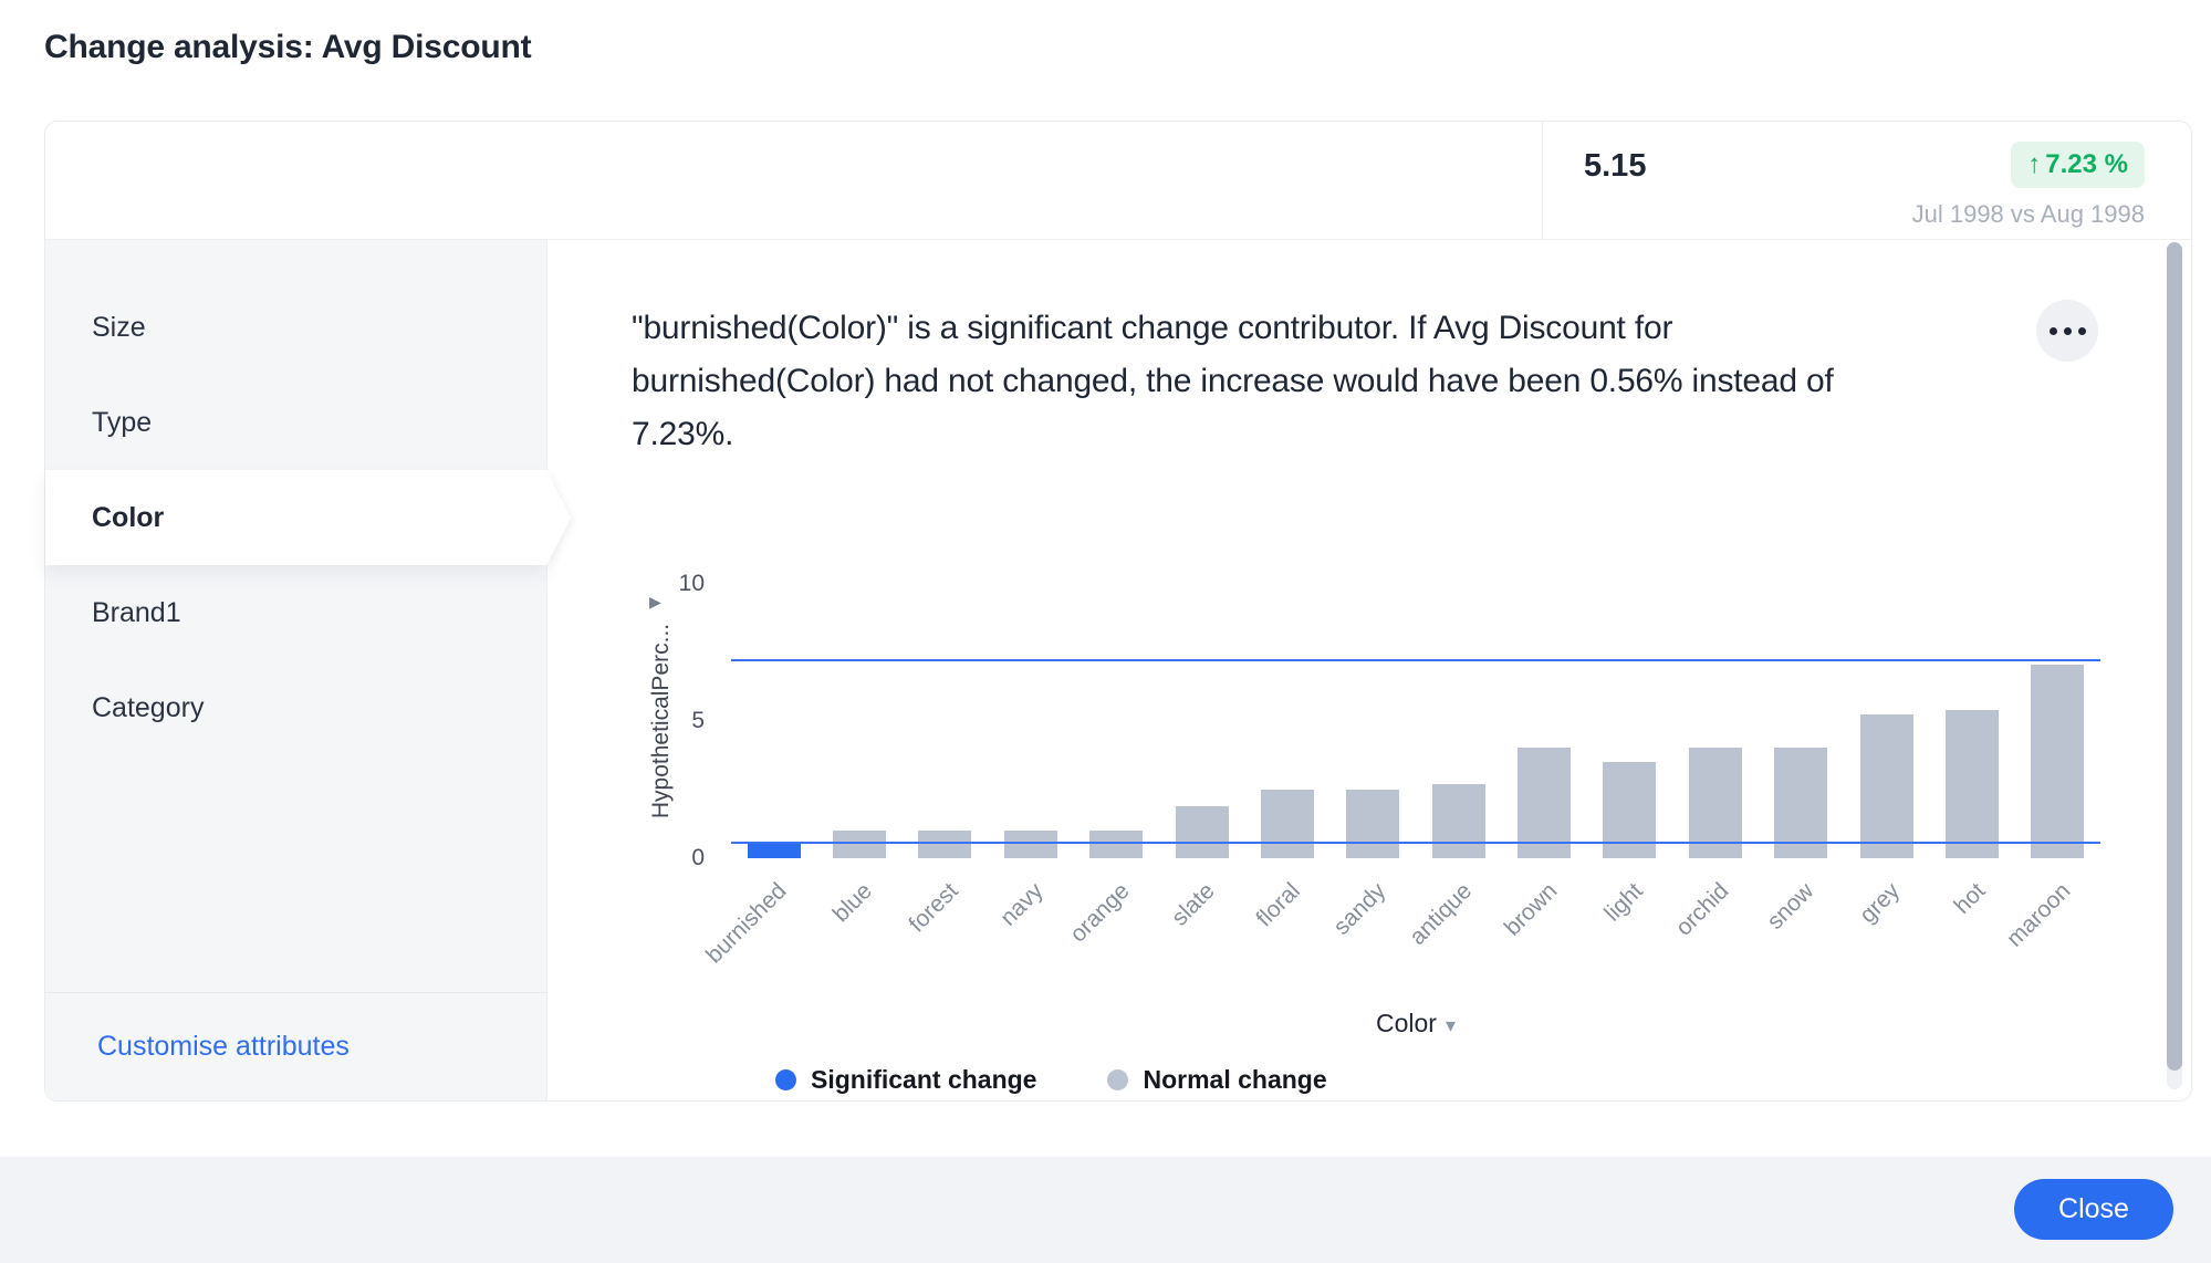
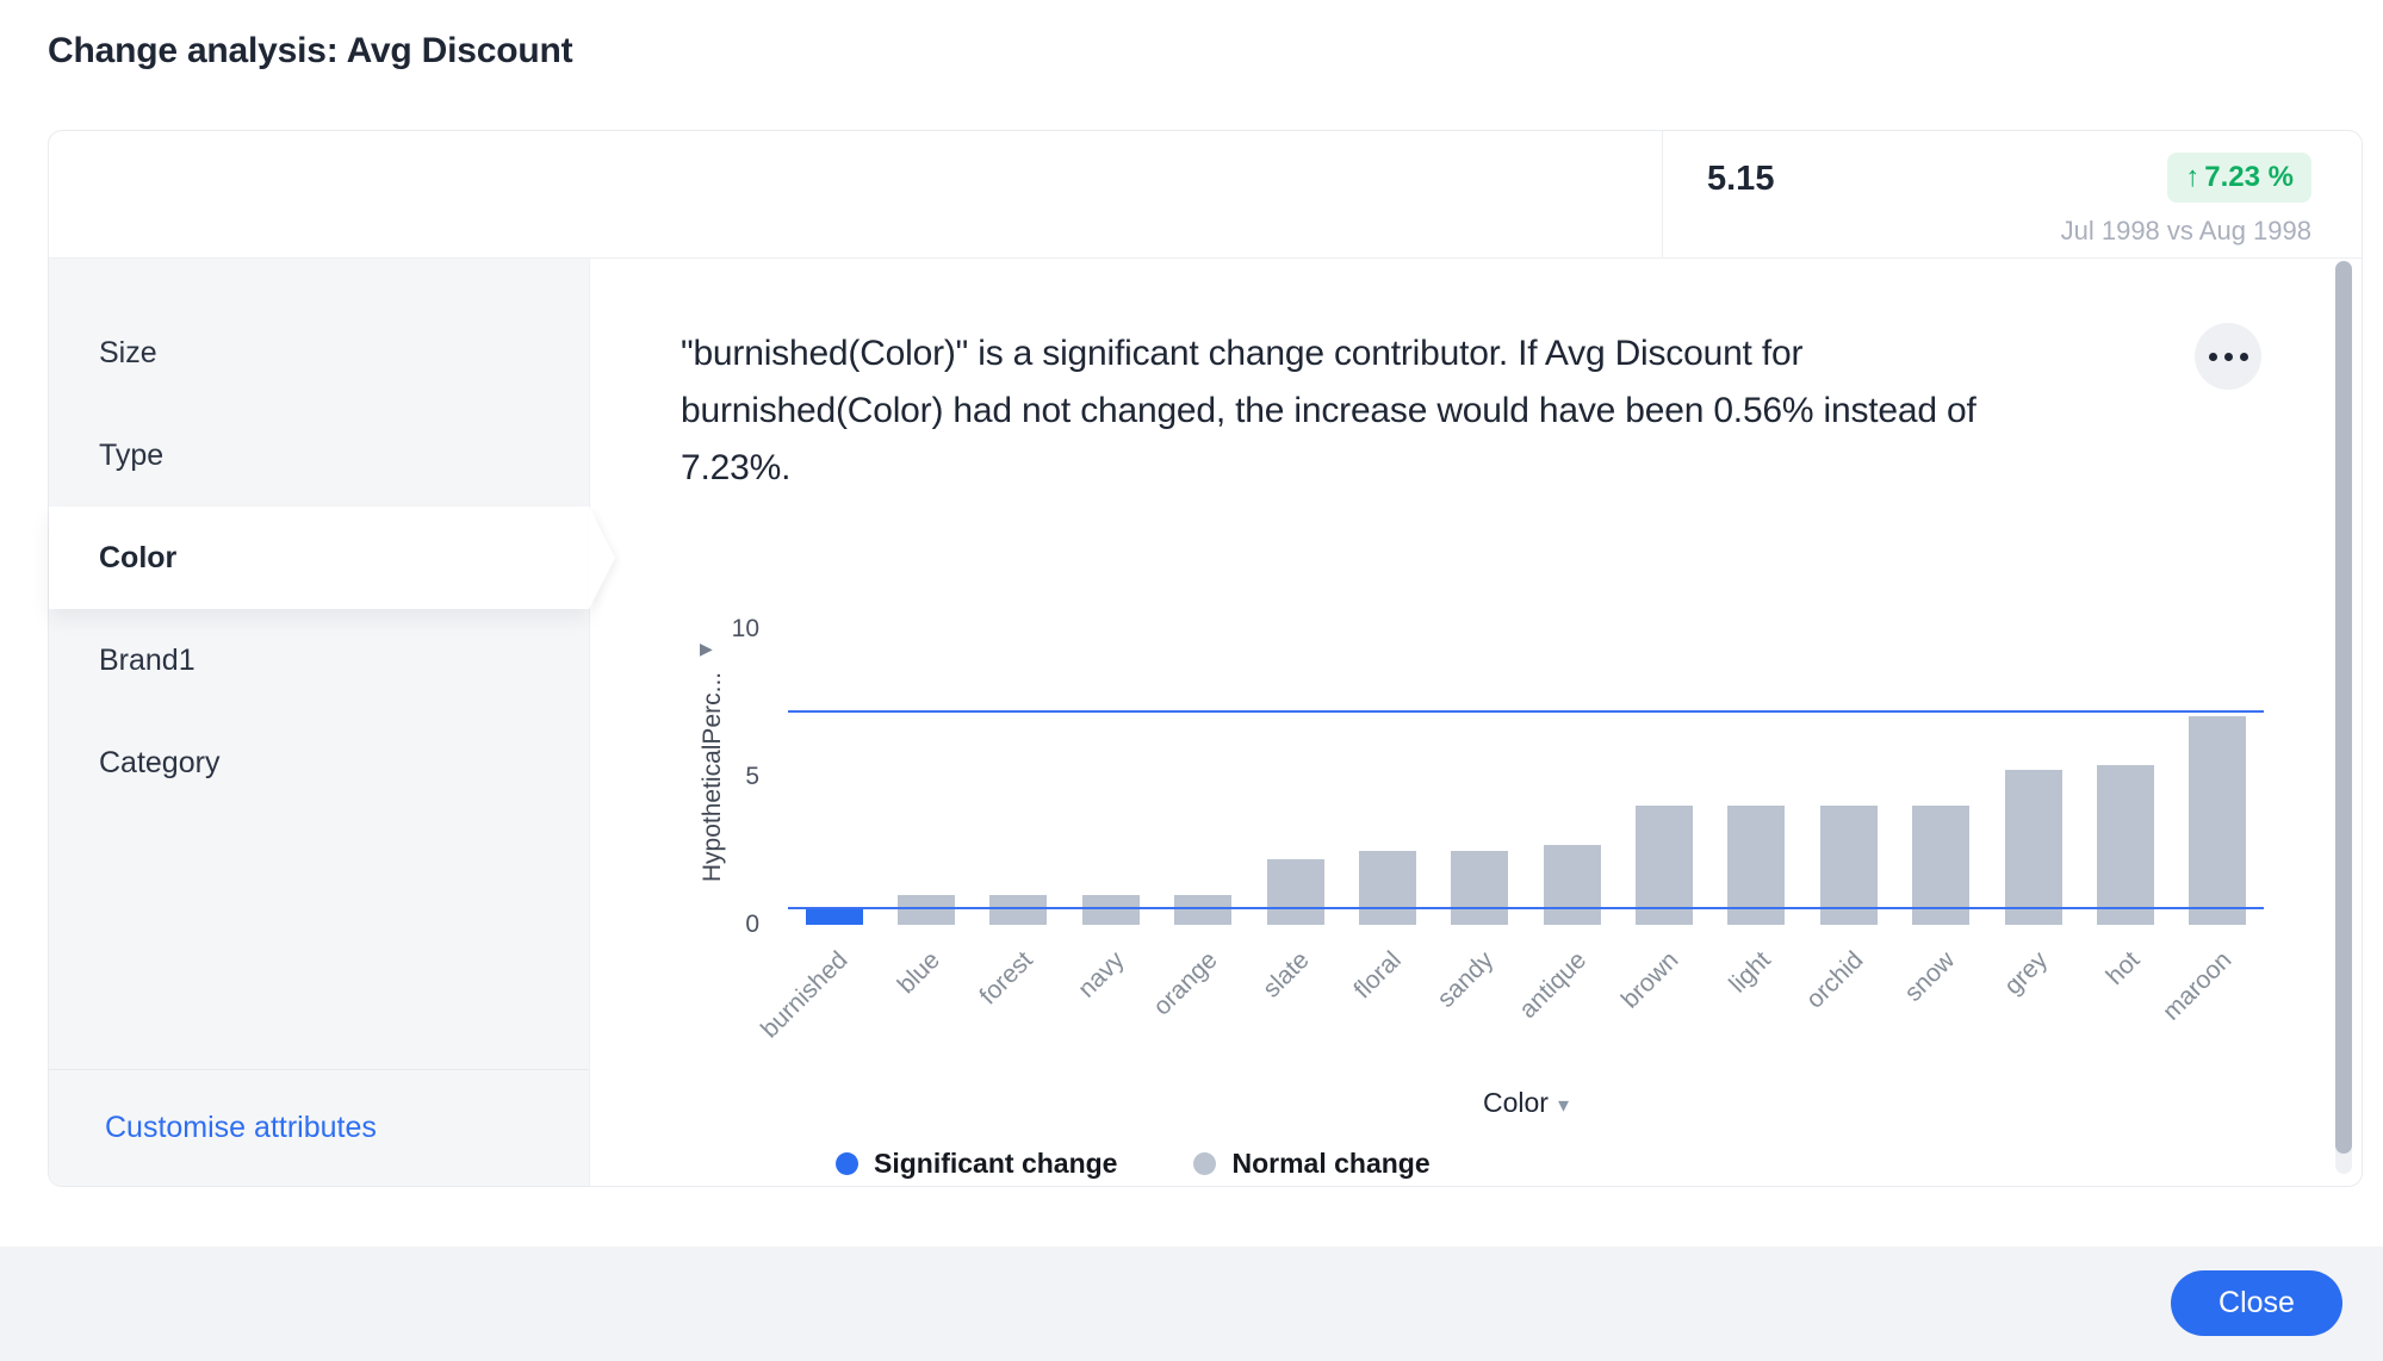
slate: 1.9 -> 2.2
light: 3.5 -> 4.0
